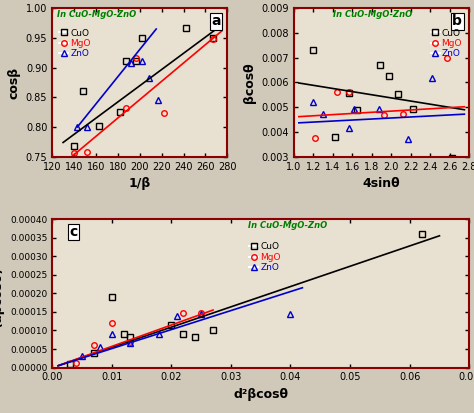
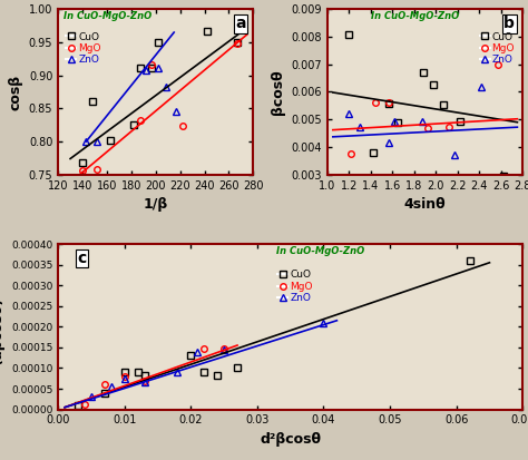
CuO/1.2: 0.00730 -> 0.00808
CuO/0.01: 0.000190 -> 0.000090
MgO/0.01: 0.000120 -> 0.000080
ZnO/0.01: 0.000090 -> 0.000075
CuO/0.02: 0.000115 -> 0.000130
ZnO/0.04: 0.000145 -> 0.000210
